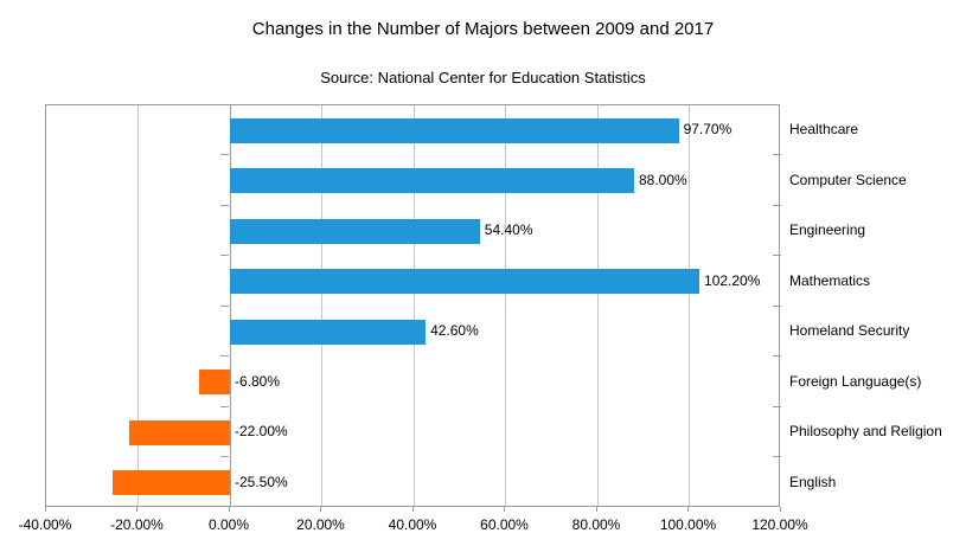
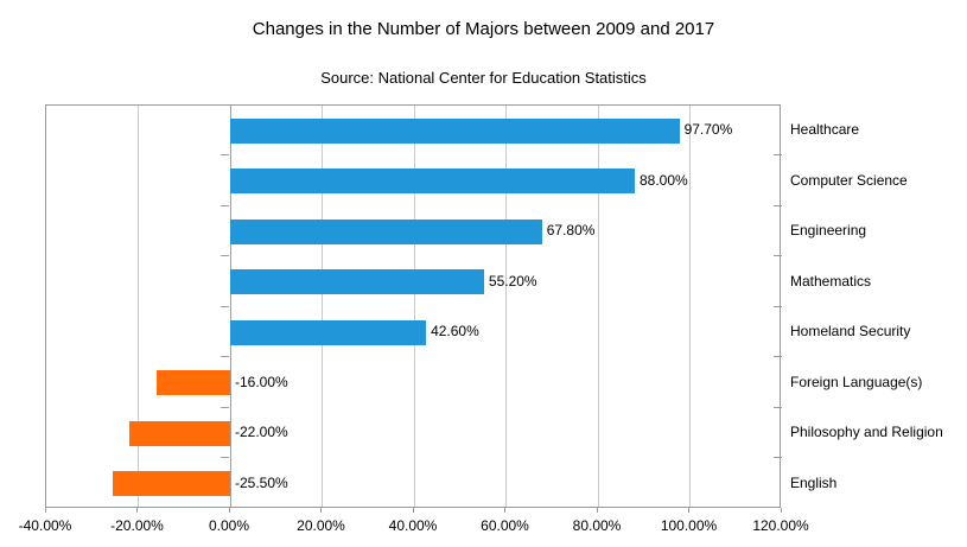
Engineering: 54.40% -> 67.80%
Mathematics: 102.20% -> 55.20%
Foreign Language(s): -6.80% -> -16.00%
